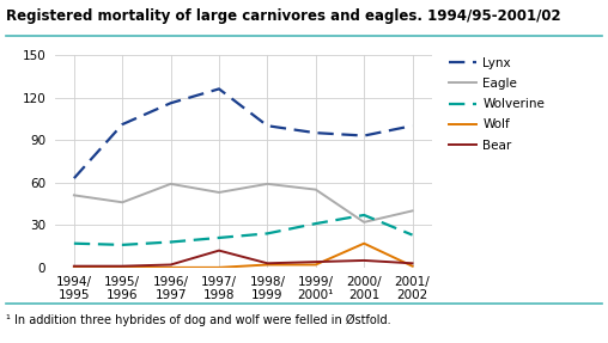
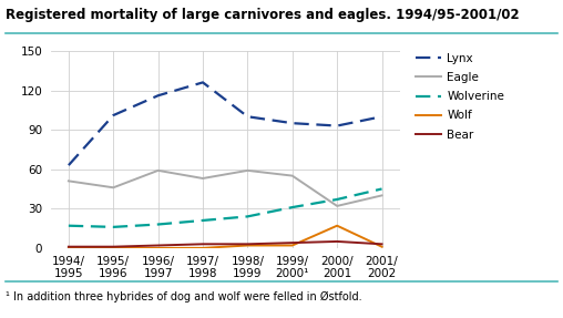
Bear/1997/ 1998: 12 -> 3
Wolverine/2001/ 2002: 23 -> 45
